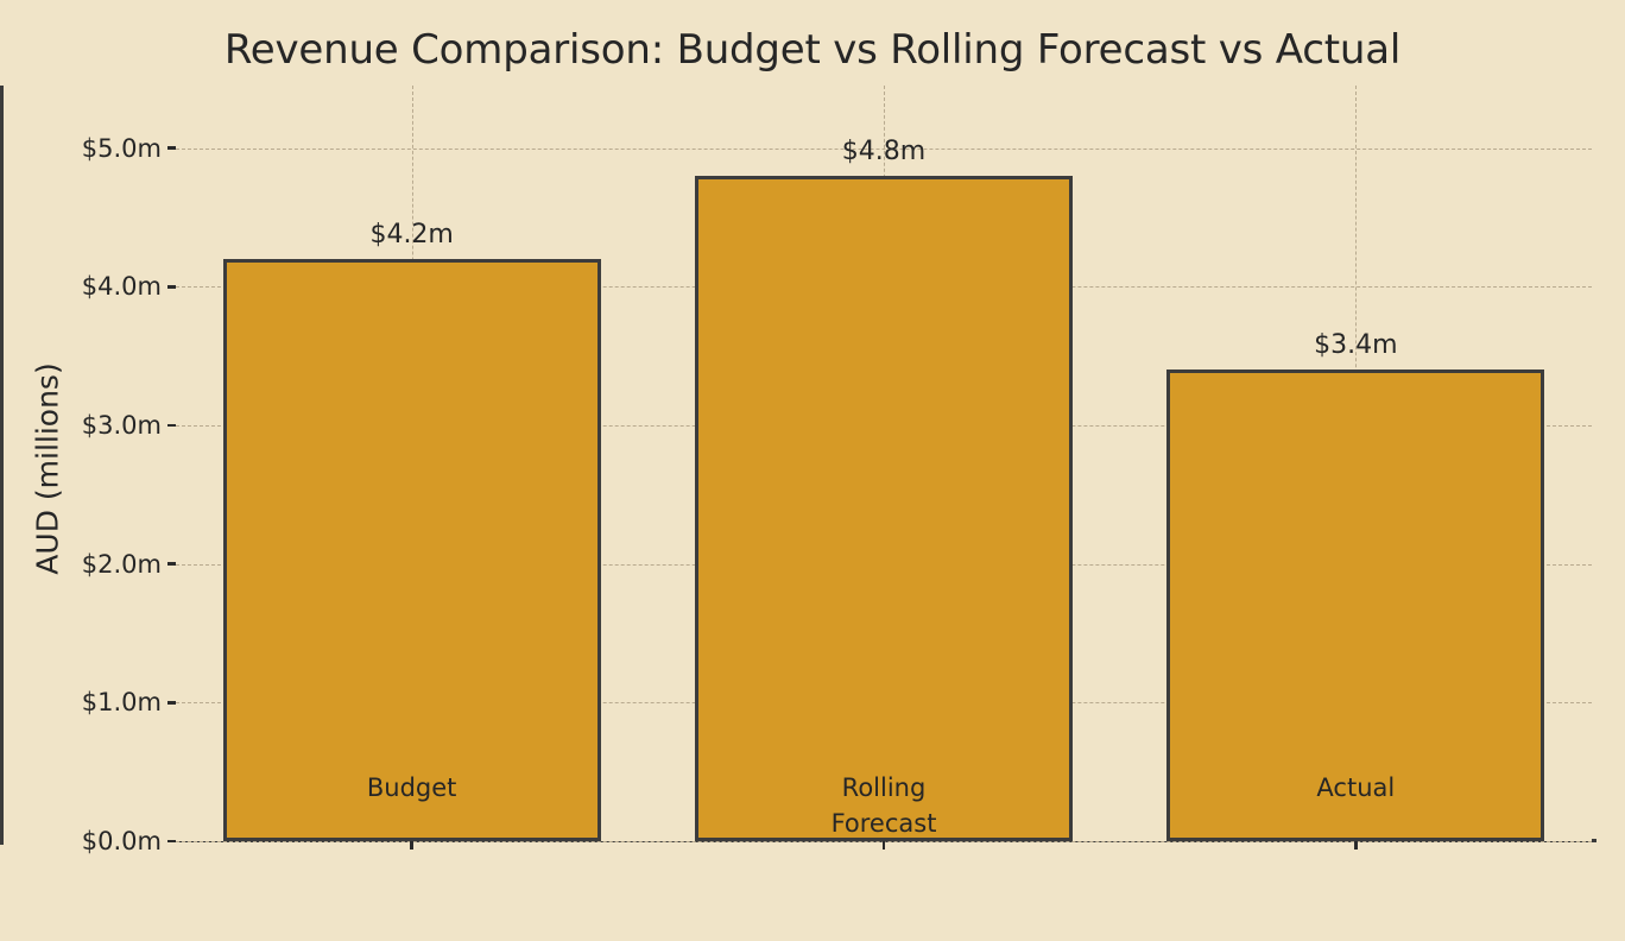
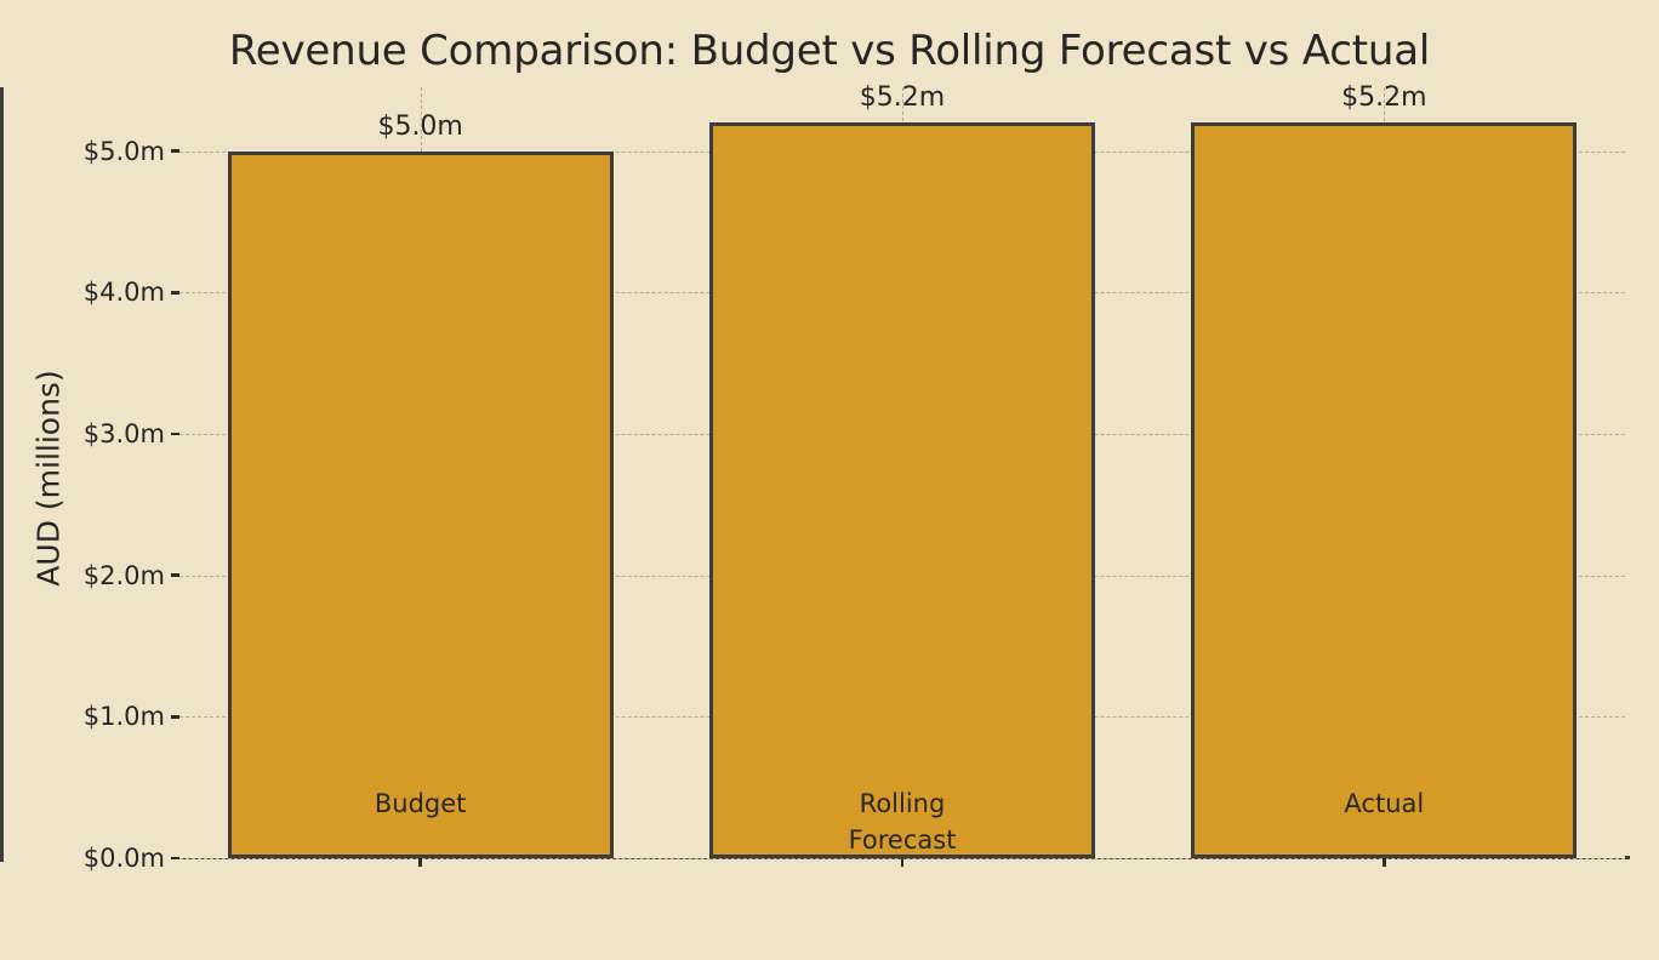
Budget: $4.2m -> $5.0m
Rolling Forecast: $4.8m -> $5.2m
Actual: $3.4m -> $5.2m
